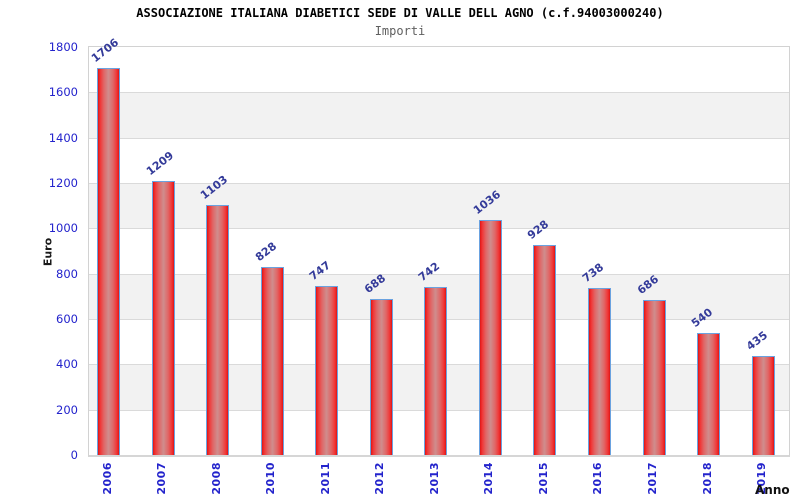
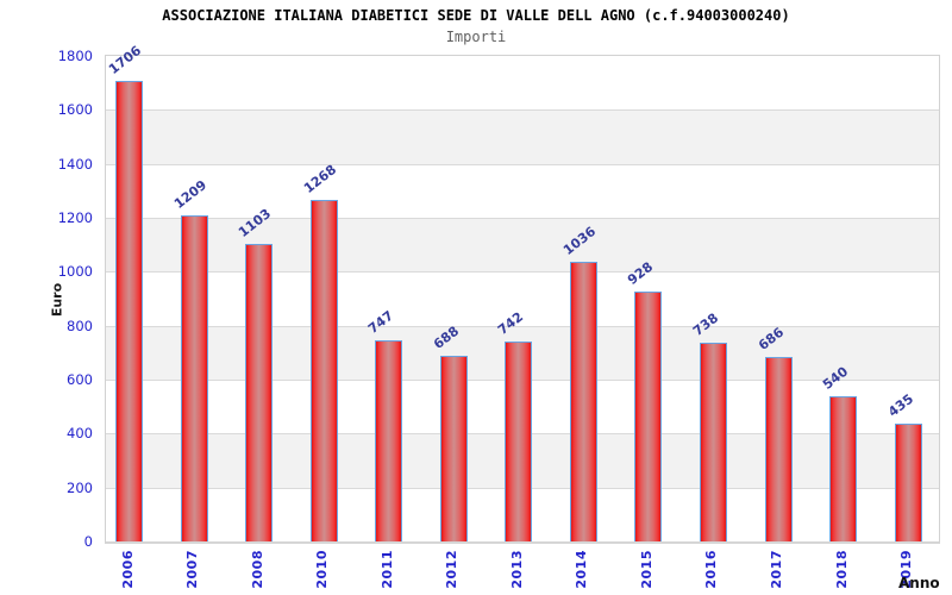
2010: 828 -> 1268
